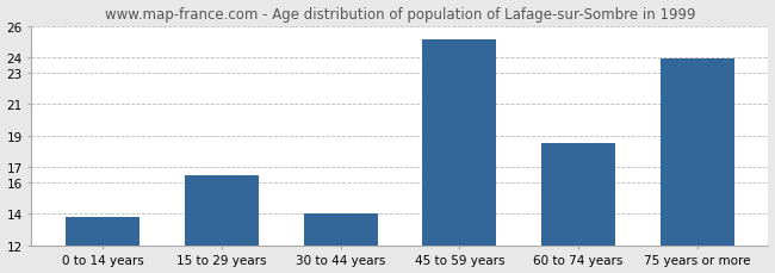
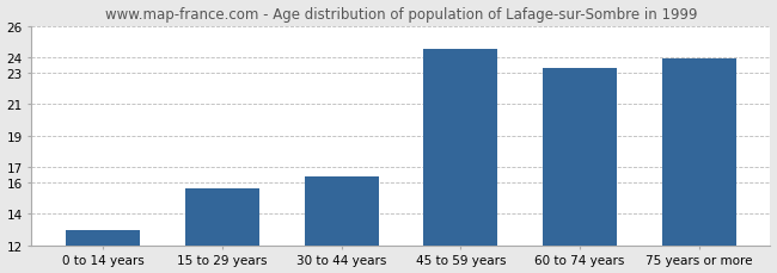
0 to 14 years: 13.8 -> 13.0
15 to 29 years: 16.5 -> 15.6
30 to 44 years: 14.0 -> 16.4
45 to 59 years: 25.1 -> 24.5
60 to 74 years: 18.5 -> 23.3
